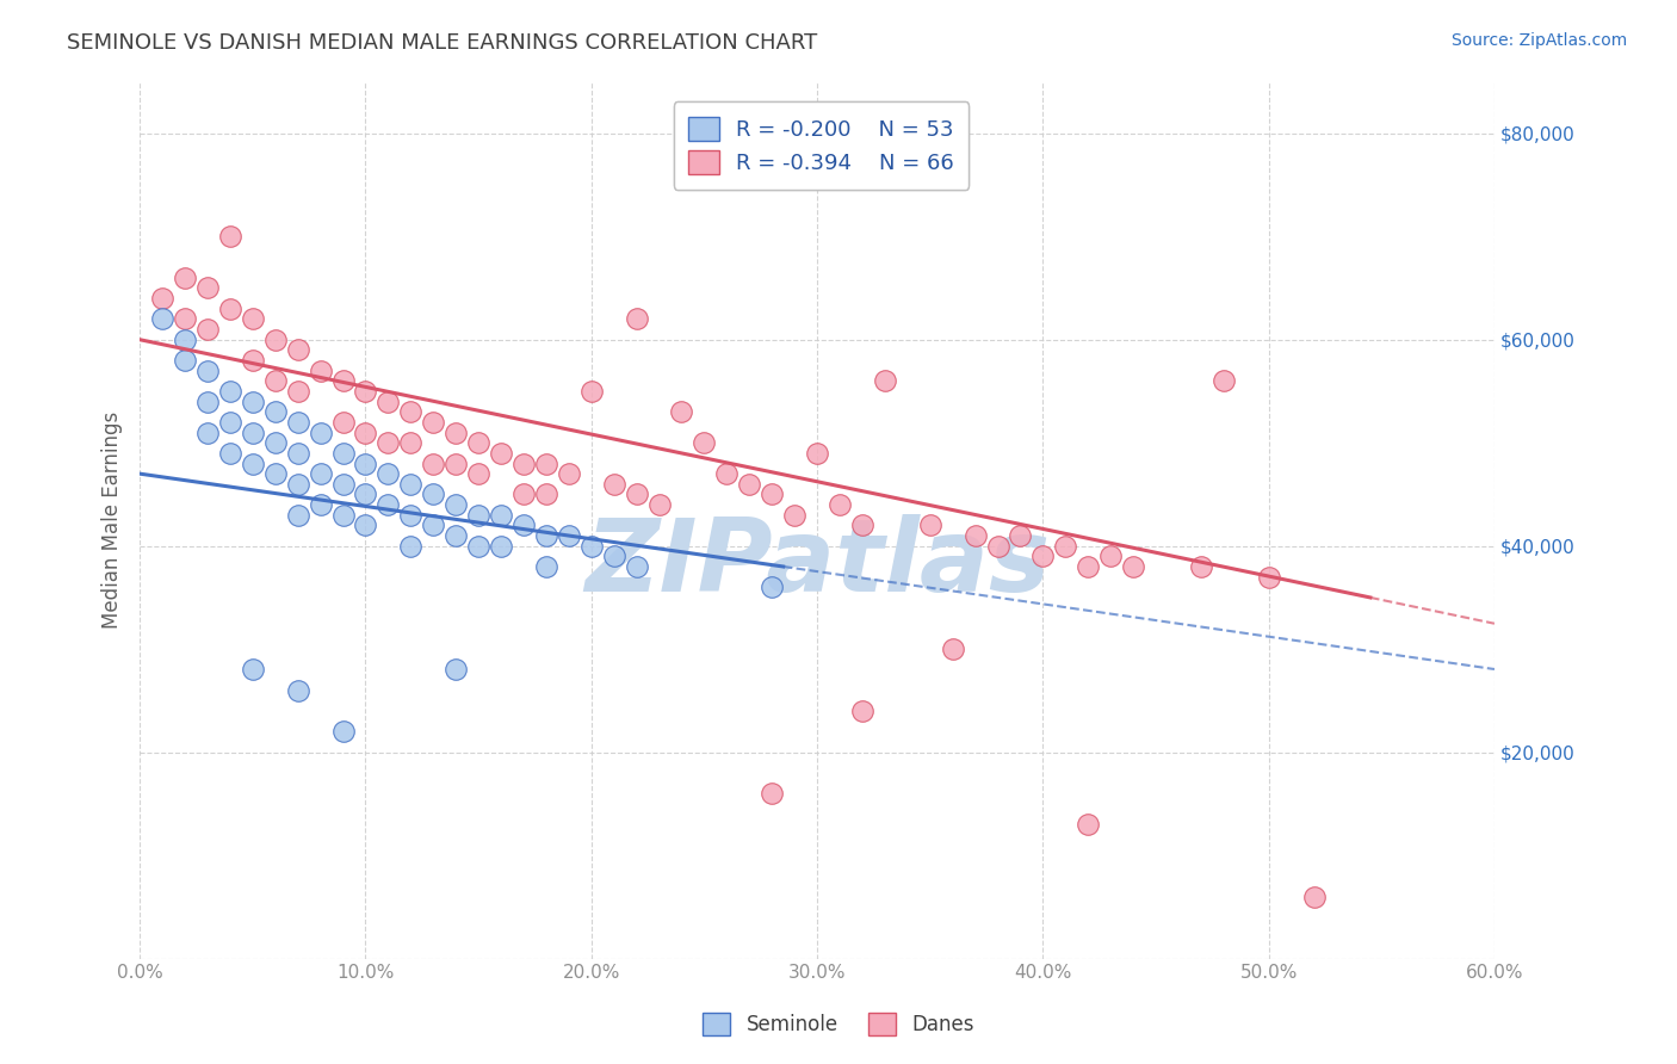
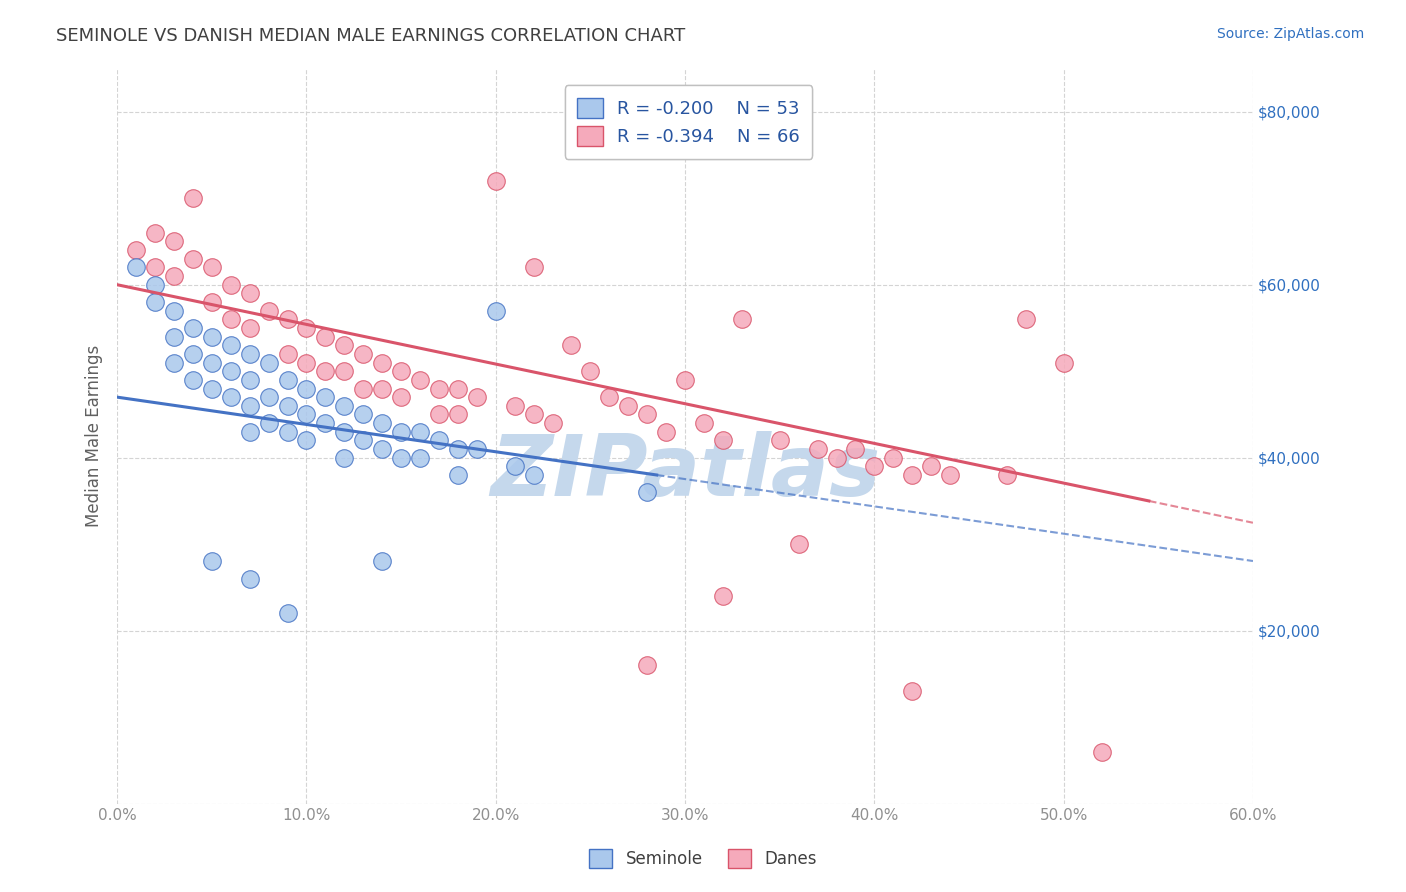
Seminole/20.0%: $40,000 -> $57,000
Danes/20.0%: $55,000 -> $72,000
Danes/50.0%: $37,000 -> $51,000
